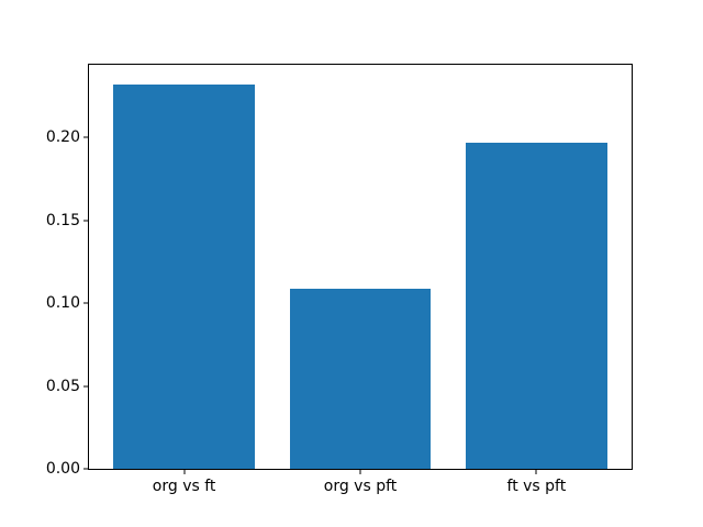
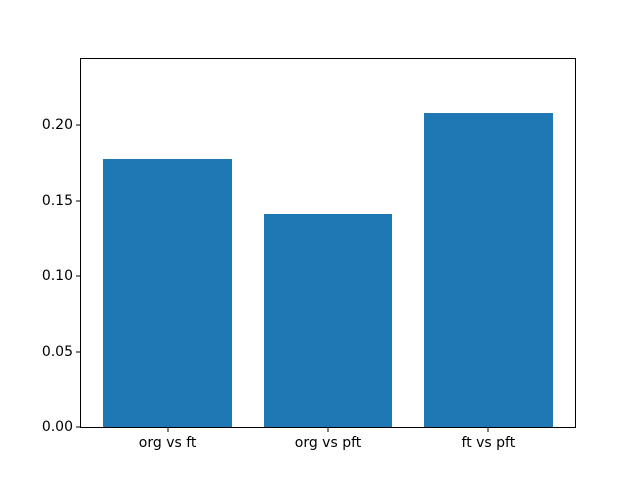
org vs ft: 0.232 -> 0.178
org vs pft: 0.109 -> 0.141
ft vs pft: 0.197 -> 0.208
